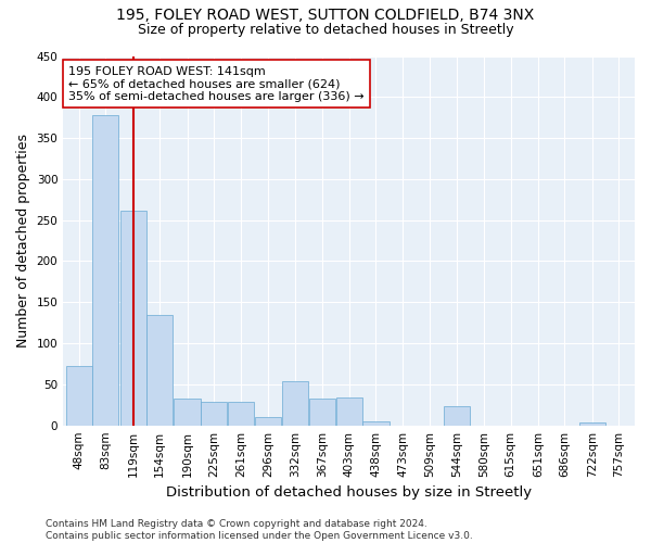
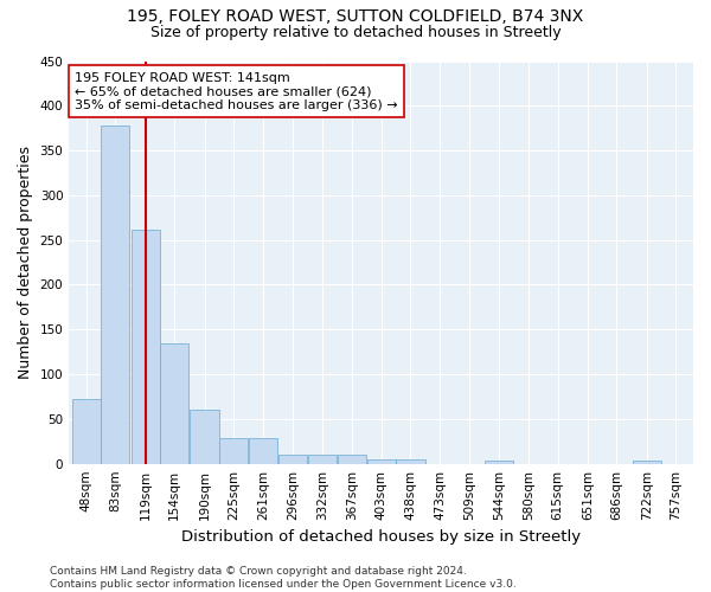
190sqm: 32 -> 60
332sqm: 54 -> 10
367sqm: 32 -> 10
403sqm: 34 -> 5
544sqm: 24 -> 4
